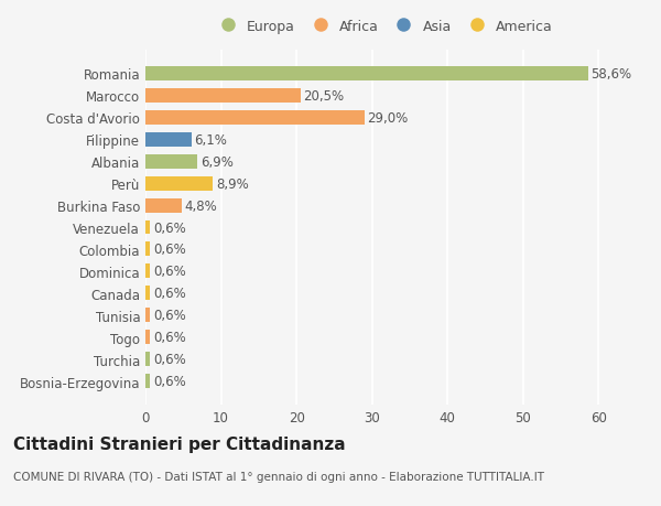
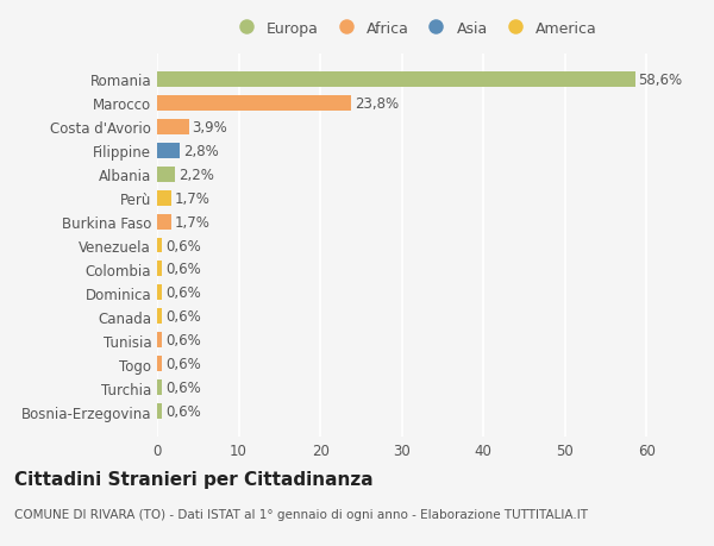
Marocco: 20,5% -> 23,8%
Costa d'Avorio: 29,0% -> 3,9%
Filippine: 6,1% -> 2,8%
Albania: 6,9% -> 2,2%
Perù: 8,9% -> 1,7%
Burkina Faso: 4,8% -> 1,7%
